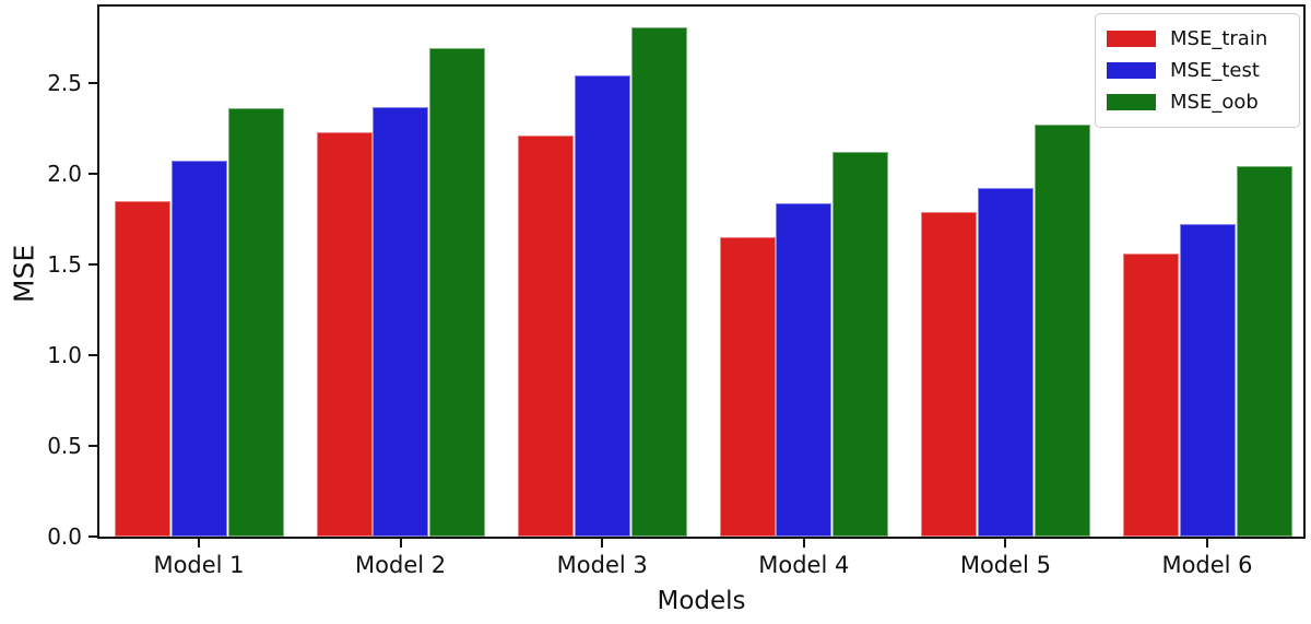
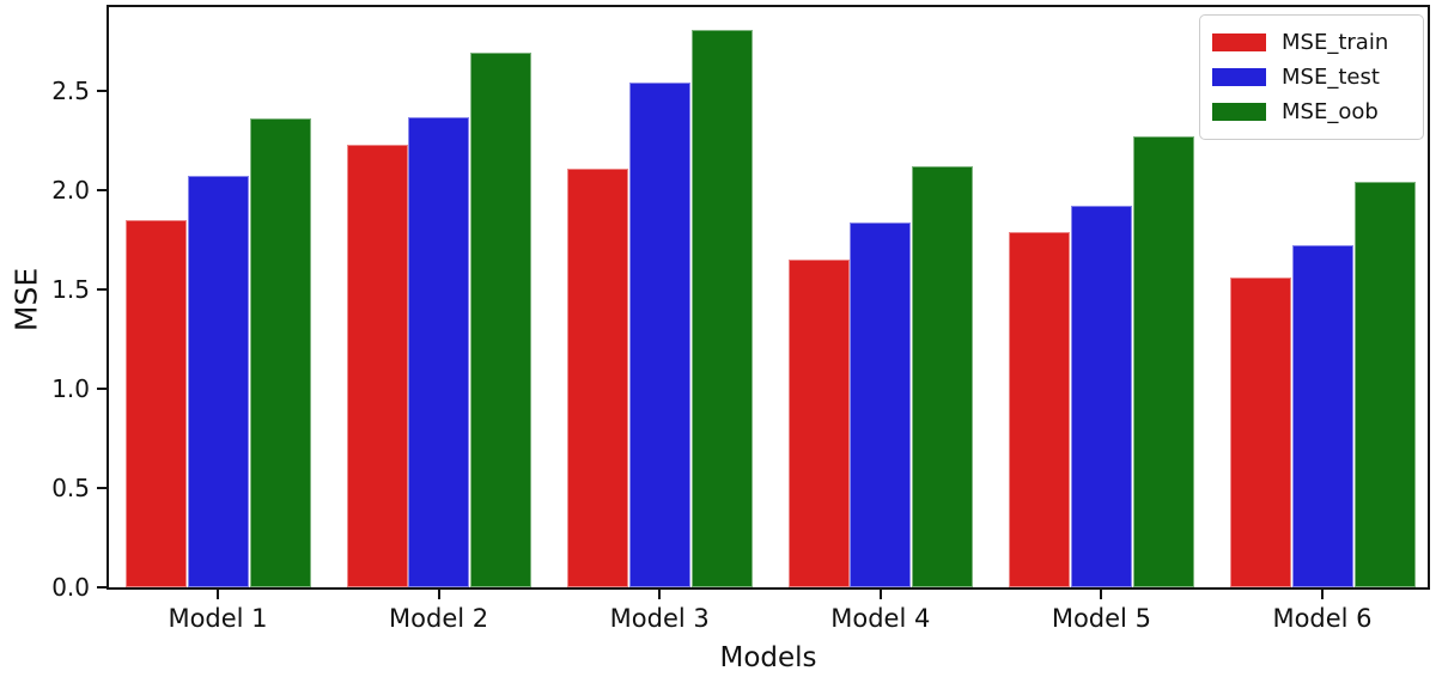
MSE_train/Model 3: 2.21 -> 2.11
